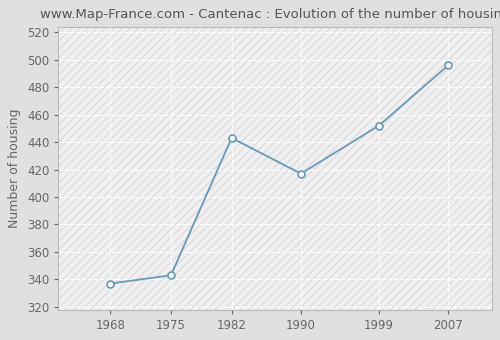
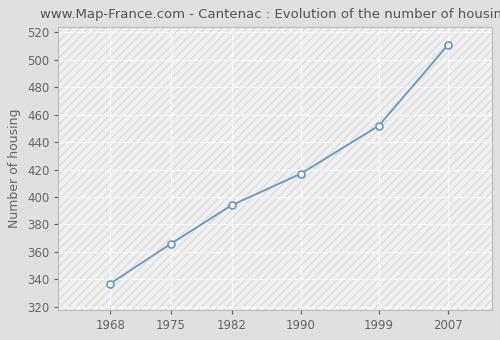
1975: 343 -> 366
1982: 443 -> 394
2007: 496 -> 511
